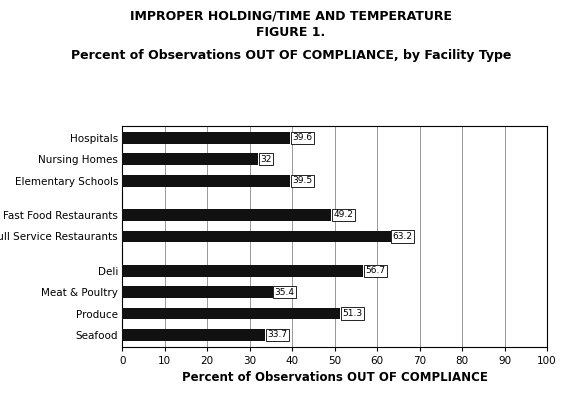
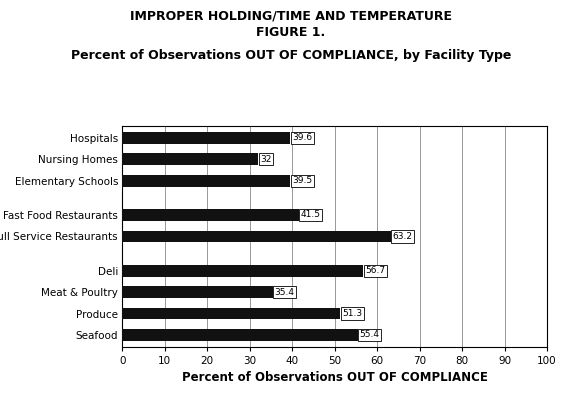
Fast Food Restaurants: 49.2 -> 41.5
Seafood: 33.7 -> 55.4
